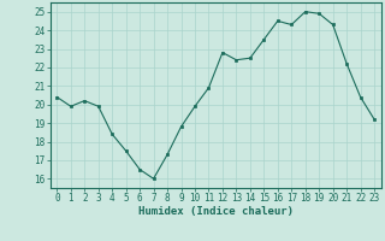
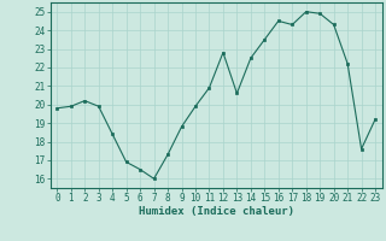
0: 20.4 -> 19.8
5: 17.5 -> 16.9
13: 22.4 -> 20.6
22: 20.4 -> 17.6
